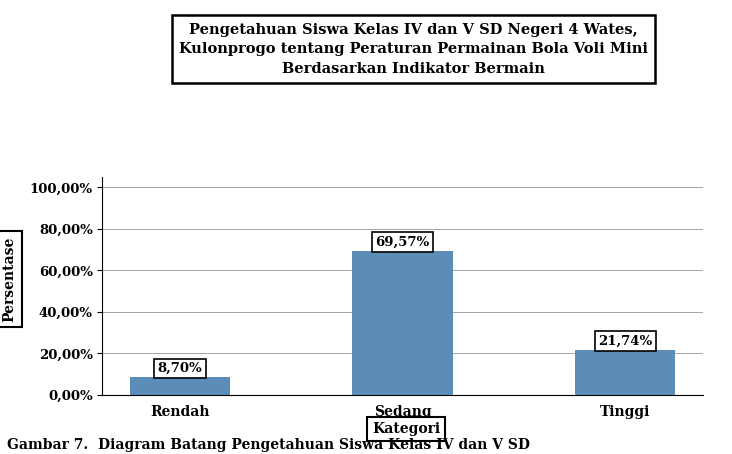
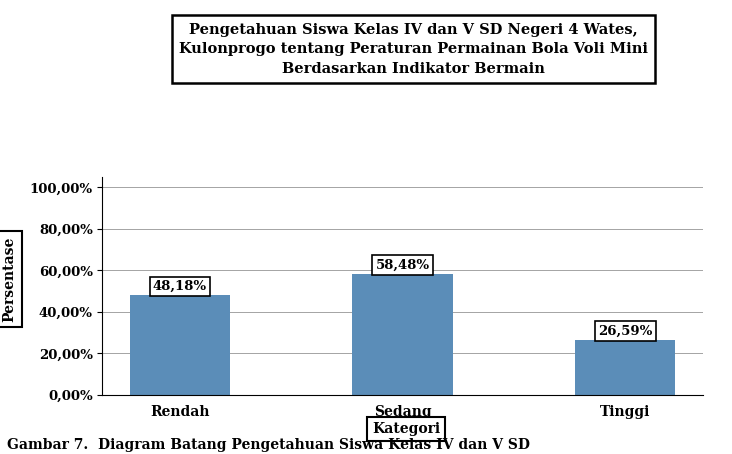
Rendah: 8,70% -> 48,18%
Sedang: 69,57% -> 58,48%
Tinggi: 21,74% -> 26,59%
